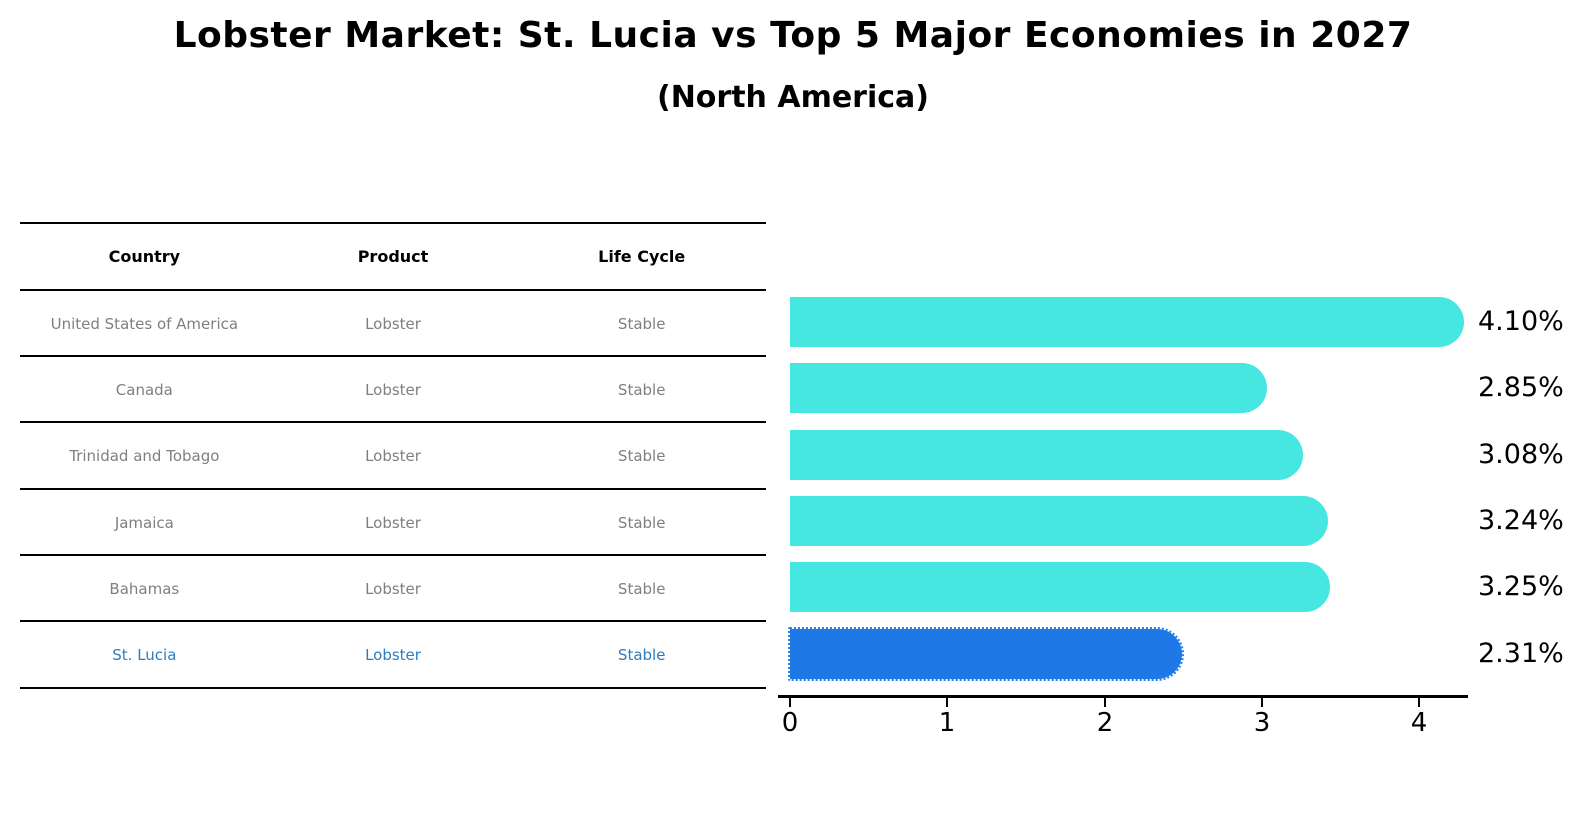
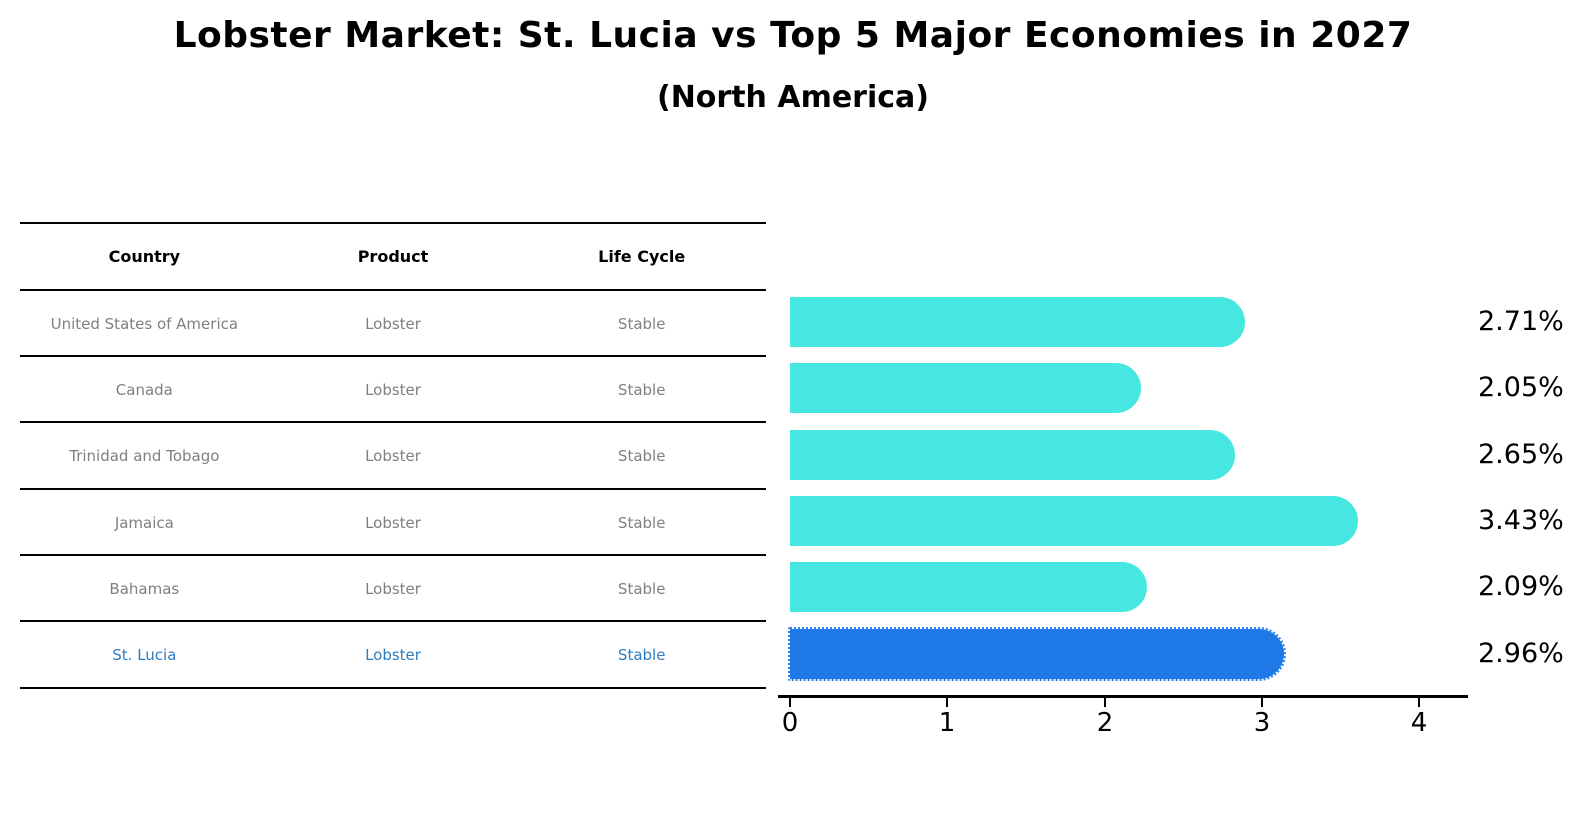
United States of America: 4.10% -> 2.71%
Canada: 2.85% -> 2.05%
Trinidad and Tobago: 3.08% -> 2.65%
Jamaica: 3.24% -> 3.43%
Bahamas: 3.25% -> 2.09%
St. Lucia: 2.31% -> 2.96%
